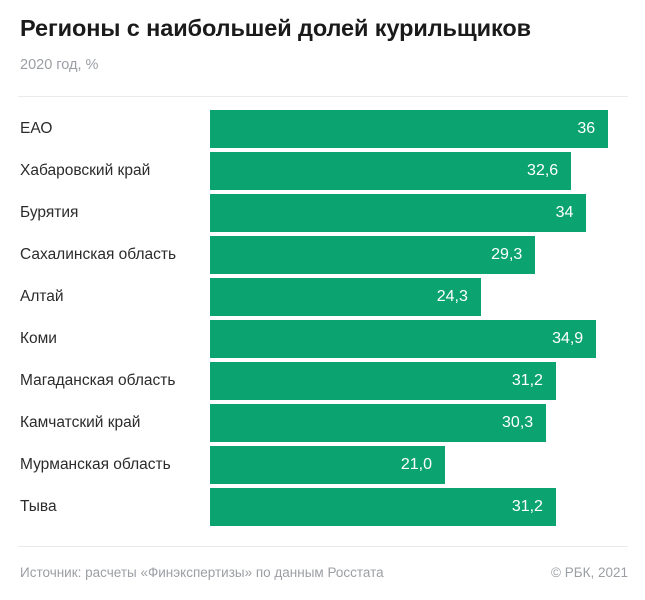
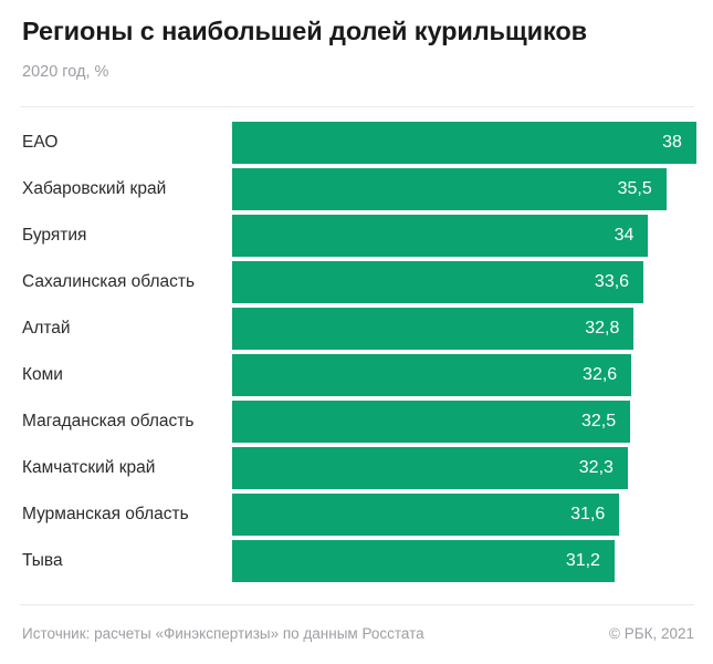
ЕАО: 36 -> 38
Хабаровский край: 32,6 -> 35,5
Сахалинская область: 29,3 -> 33,6
Алтай: 24,3 -> 32,8
Коми: 34,9 -> 32,6
Магаданская область: 31,2 -> 32,5
Камчатский край: 30,3 -> 32,3
Мурманская область: 21,0 -> 31,6
